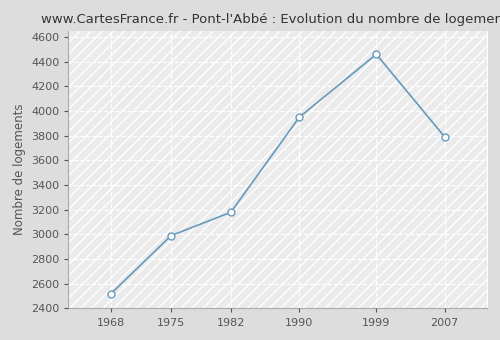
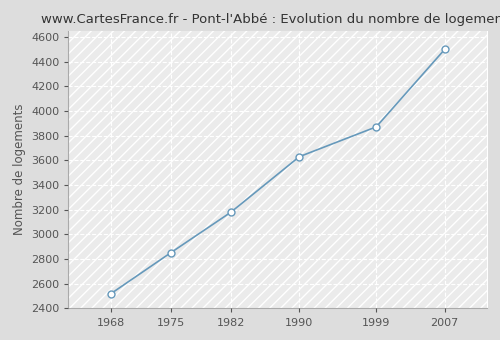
1975: 2990 -> 2850
1990: 3950 -> 3630
1999: 4460 -> 3870
2007: 3790 -> 4500
